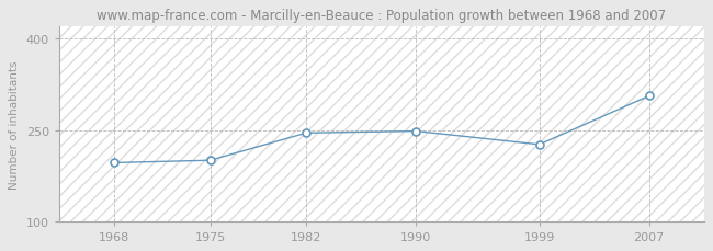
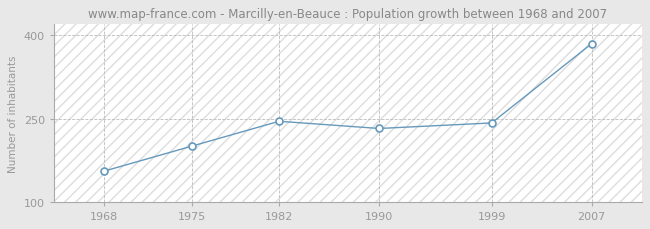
1968: 196 -> 155
1990: 248 -> 232
1999: 226 -> 242
2007: 306 -> 385
